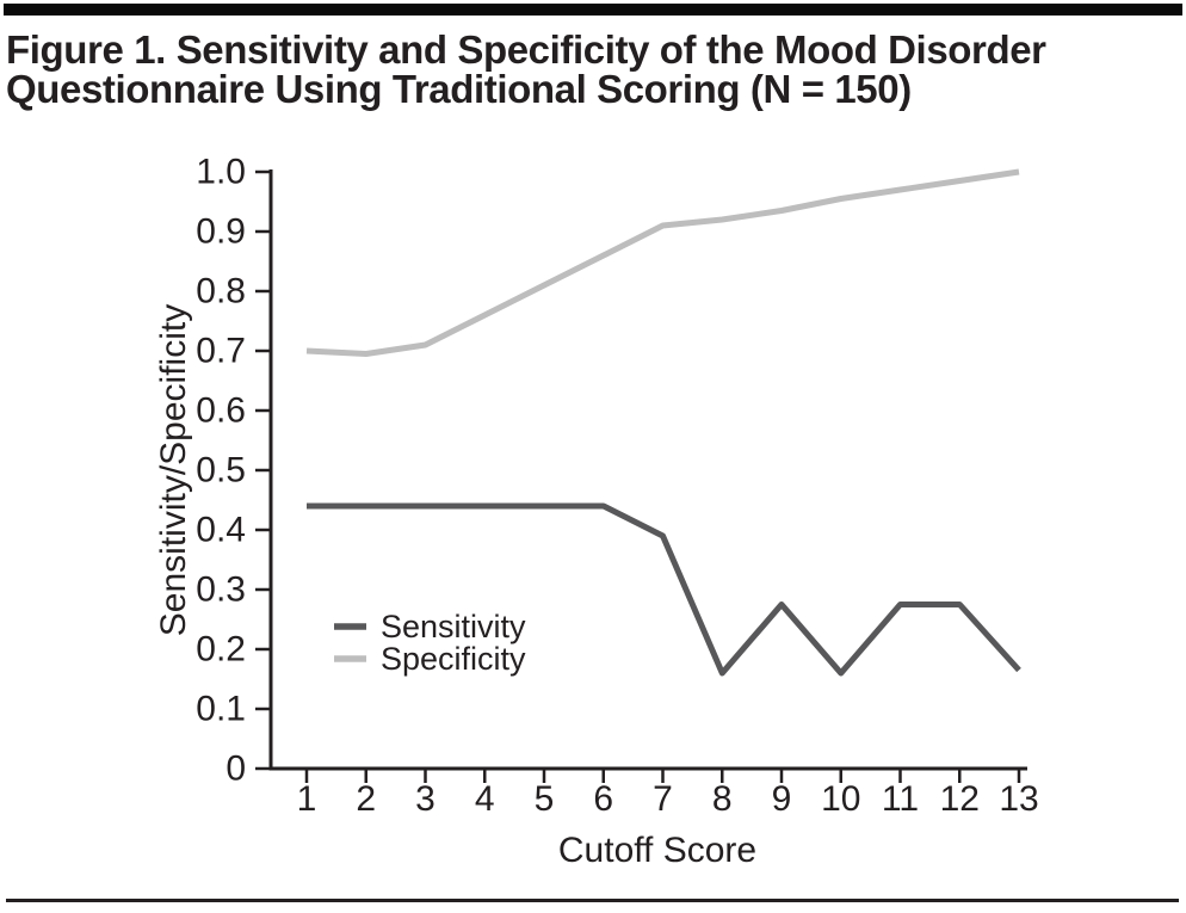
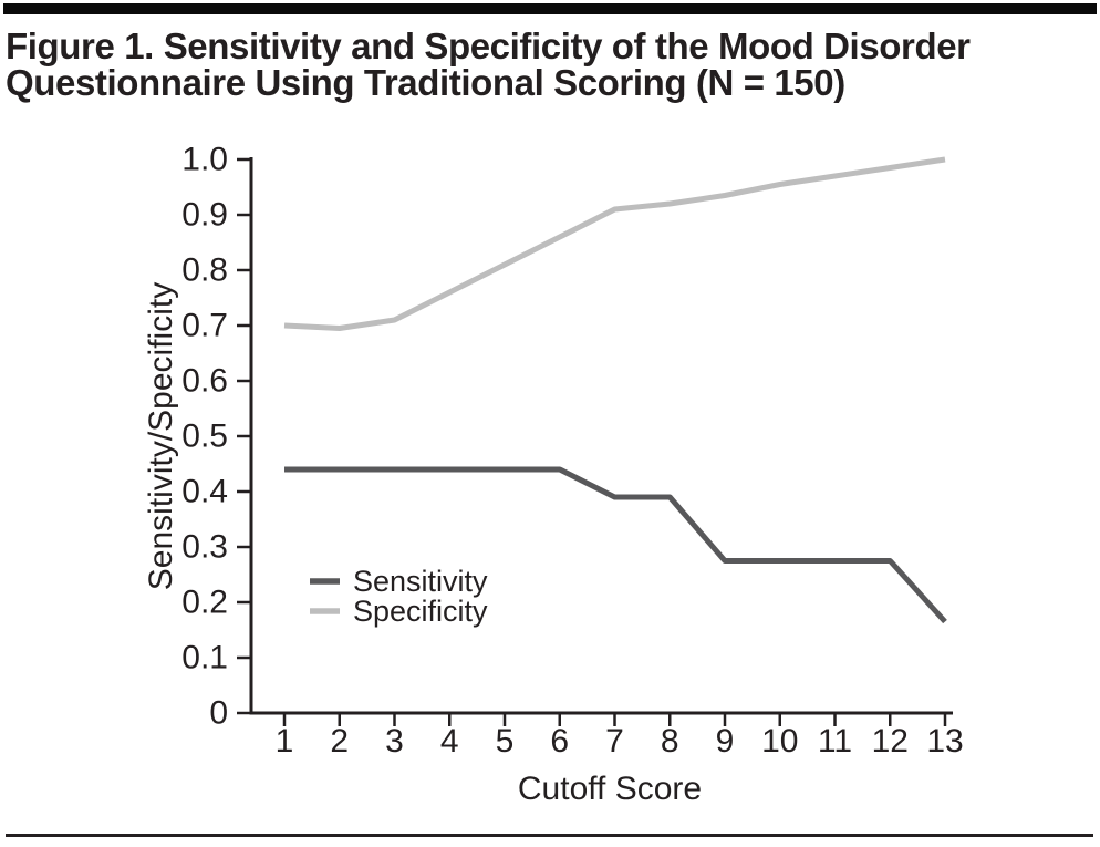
Sensitivity/8: 0.16 -> 0.39
Sensitivity/10: 0.16 -> 0.28
